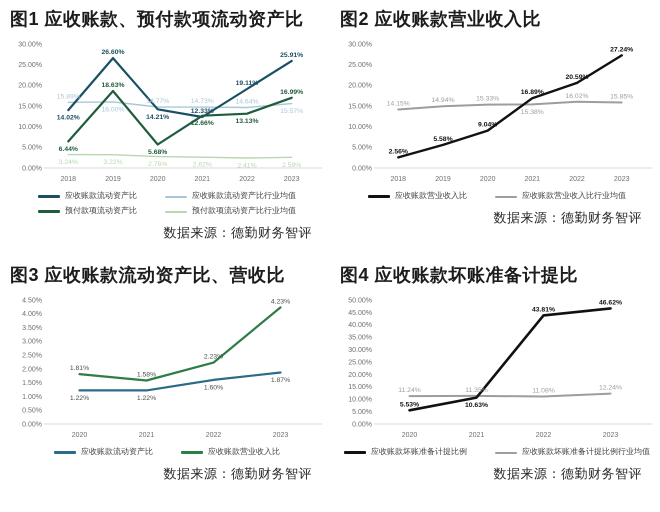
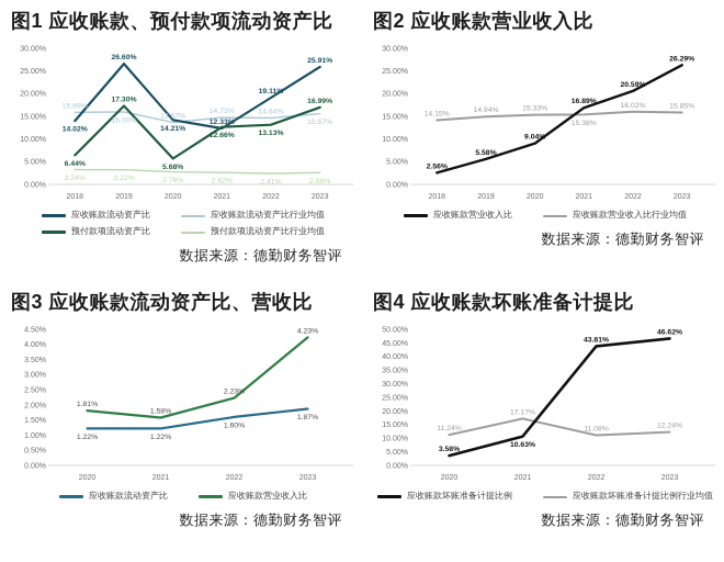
图1 应收账款、预付款项流动资产比/预付款项流动资产比/2019: 18.63% -> 17.30%
图1 应收账款、预付款项流动资产比/应收账款流动资产比行业均值/2020: 14.77% -> 13.67%
图2 应收账款营业收入比/应收账款营业收入比/2023: 27.24% -> 26.29%
图4 应收账款坏账准备计提比/应收账款坏账准备计提比例/2020: 5.53% -> 3.58%
图4 应收账款坏账准备计提比/应收账款坏账准备计提比例行业均值/2021: 11.35% -> 17.17%
